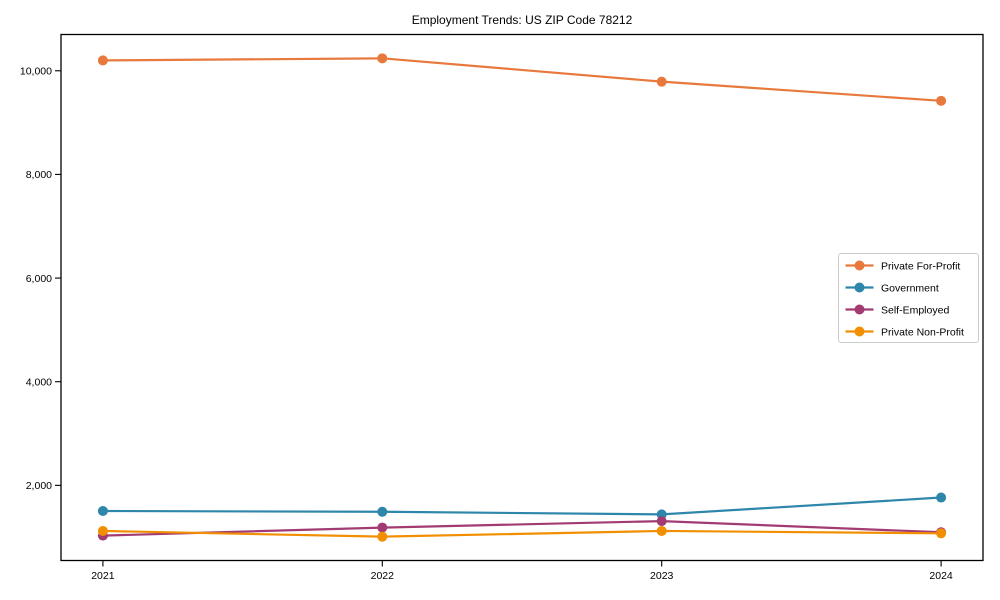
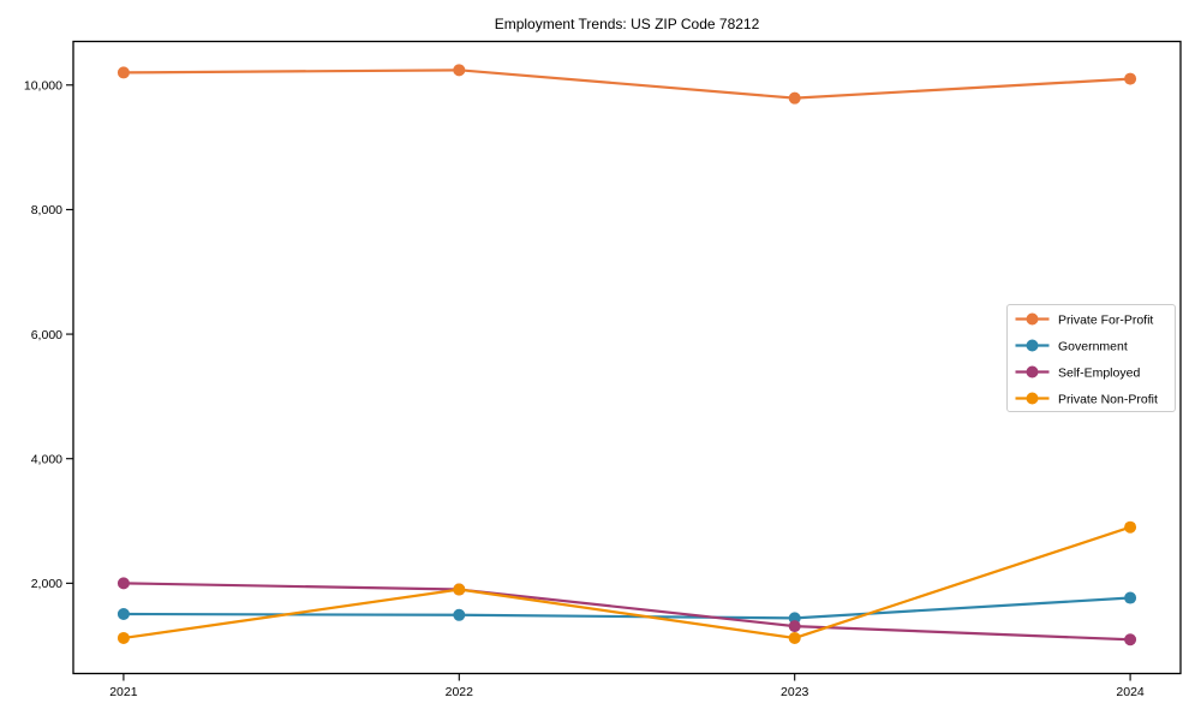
Self-Employed/2021: 1000 -> 2000
Self-Employed/2022: 1200 -> 1900
Private Non-Profit/2022: 1000 -> 1900
Private For-Profit/2024: 9400 -> 10100
Private Non-Profit/2024: 1100 -> 2900
